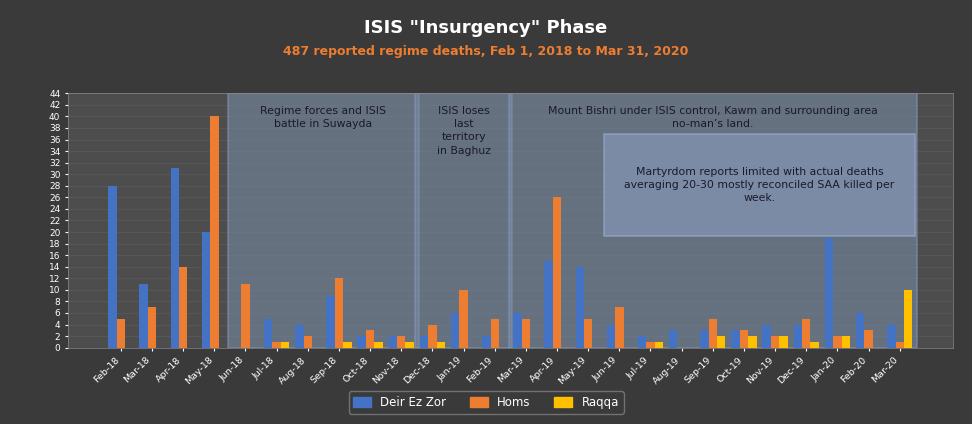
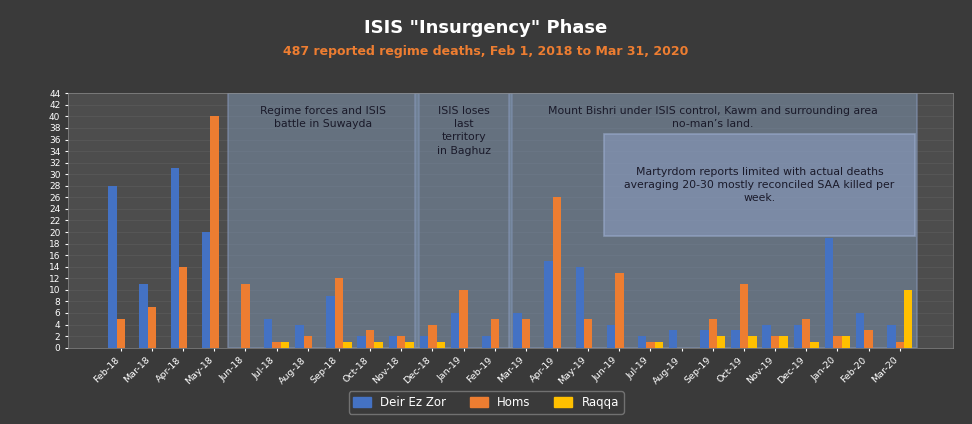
Homs/Jun-19: 7 -> 13
Homs/Oct-19: 3 -> 11
